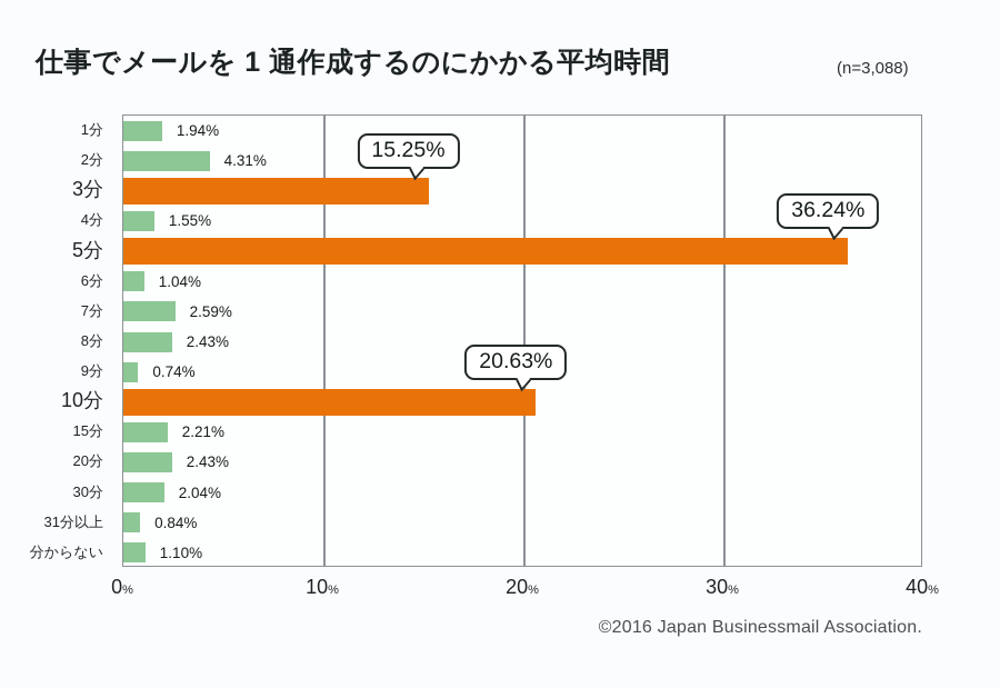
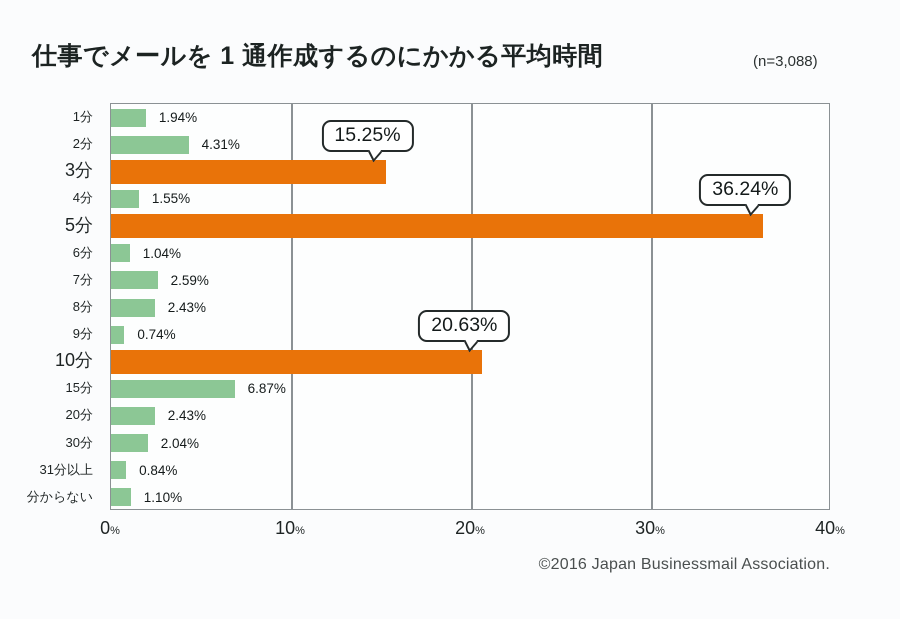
15分: 2.21% -> 6.87%
